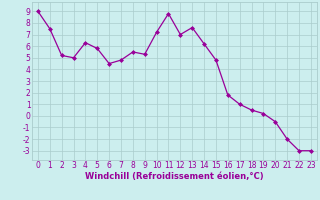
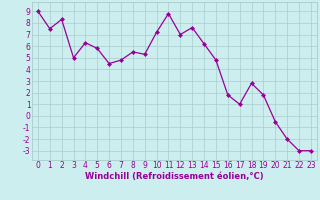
2: 5.2 -> 8.3
18: 0.5 -> 2.8
19: 0.2 -> 1.8
